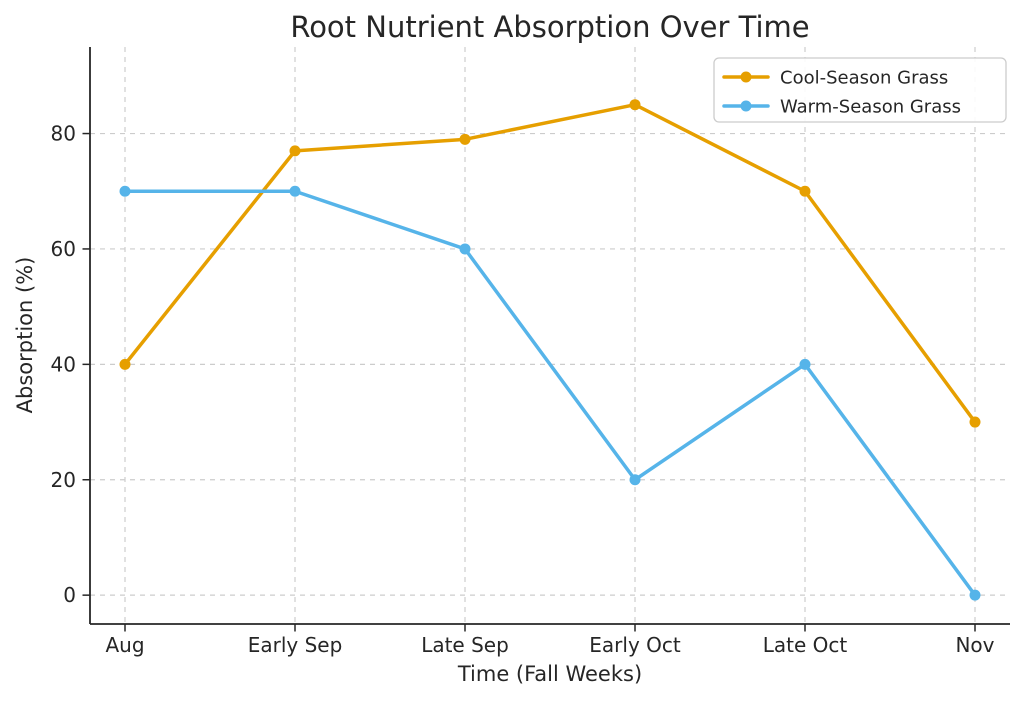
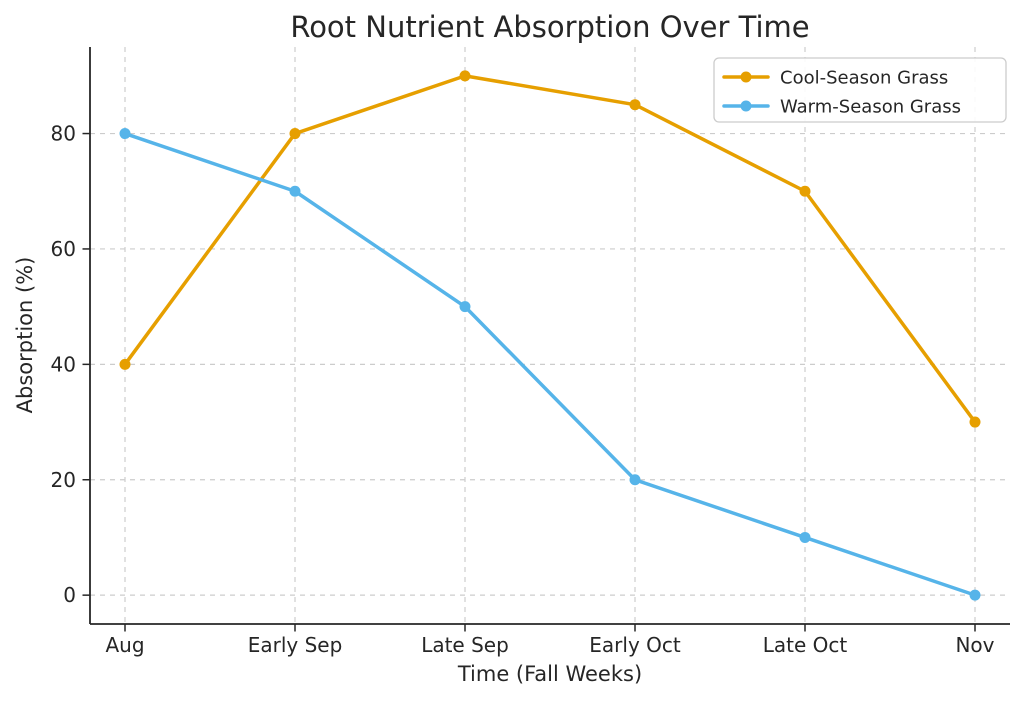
Warm-Season Grass/Aug: 70 -> 80
Cool-Season Grass/Early Sep: 77 -> 80
Cool-Season Grass/Late Sep: 79 -> 90
Warm-Season Grass/Late Sep: 60 -> 50
Warm-Season Grass/Late Oct: 40 -> 10
